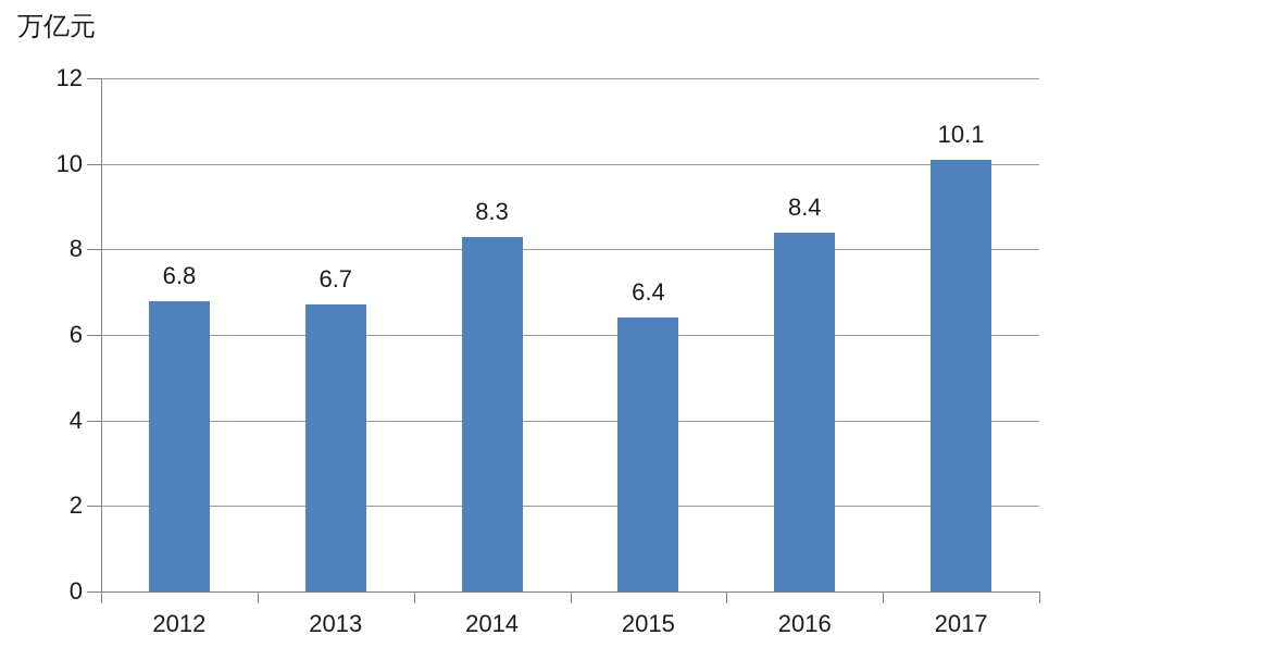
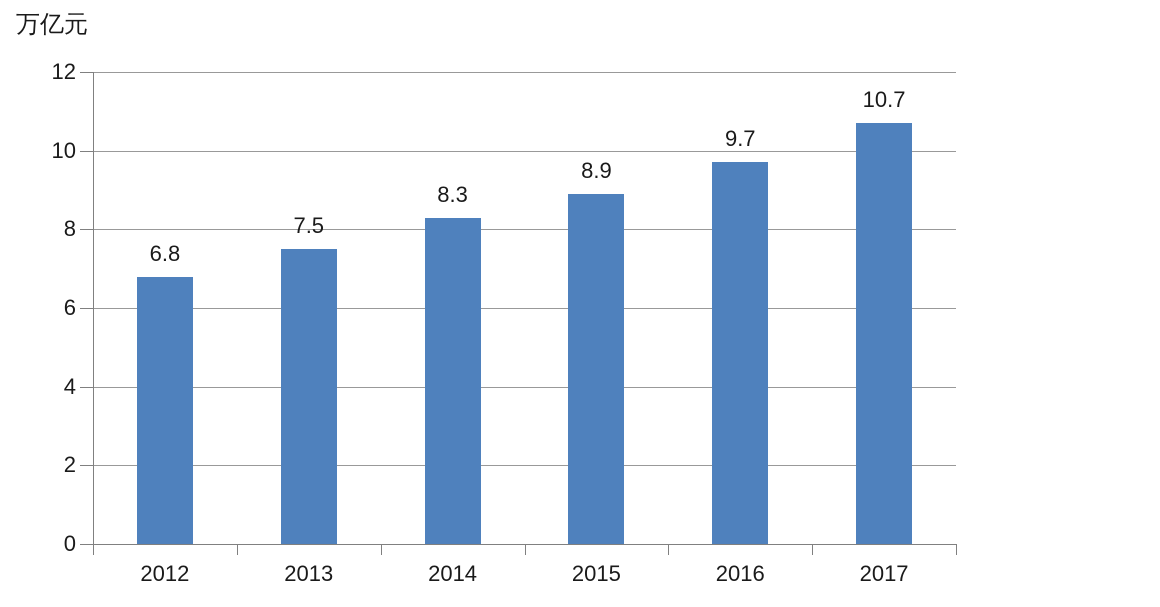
2013: 6.7 -> 7.5
2015: 6.4 -> 8.9
2016: 8.4 -> 9.7
2017: 10.1 -> 10.7
